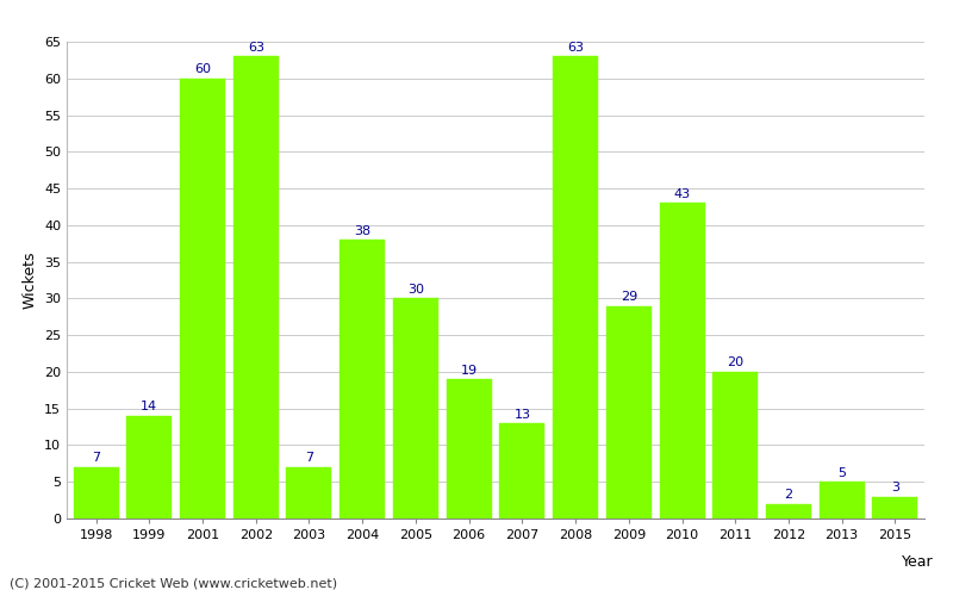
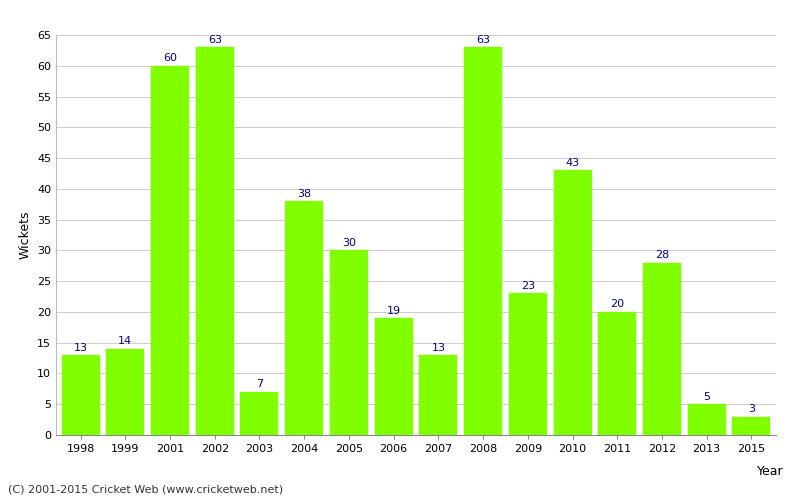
1998: 7 -> 13
2009: 29 -> 23
2012: 2 -> 28
